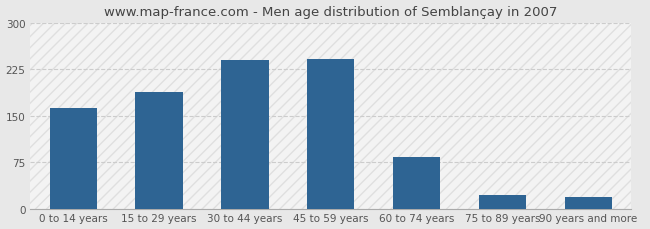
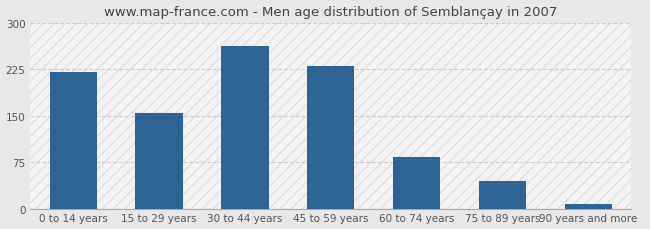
0 to 14 years: 162 -> 220
15 to 29 years: 188 -> 155
30 to 44 years: 240 -> 262
45 to 59 years: 242 -> 230
75 to 89 years: 22 -> 45
90 years and more: 18 -> 7
